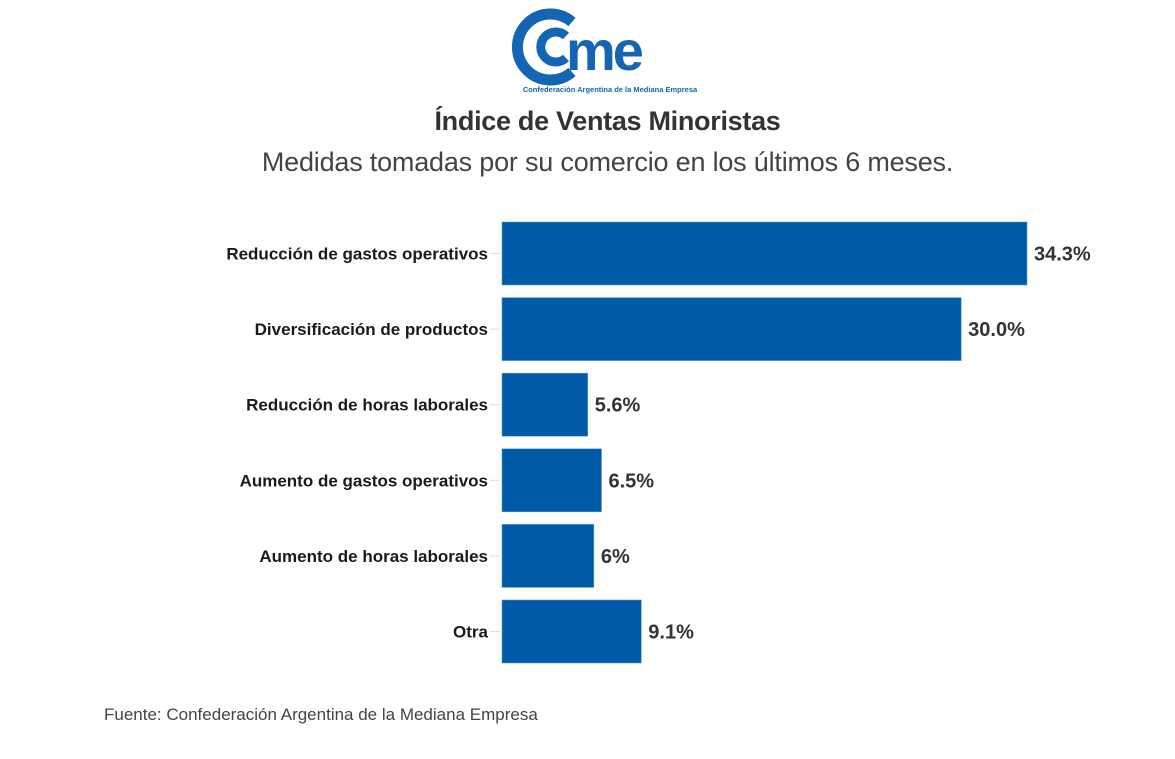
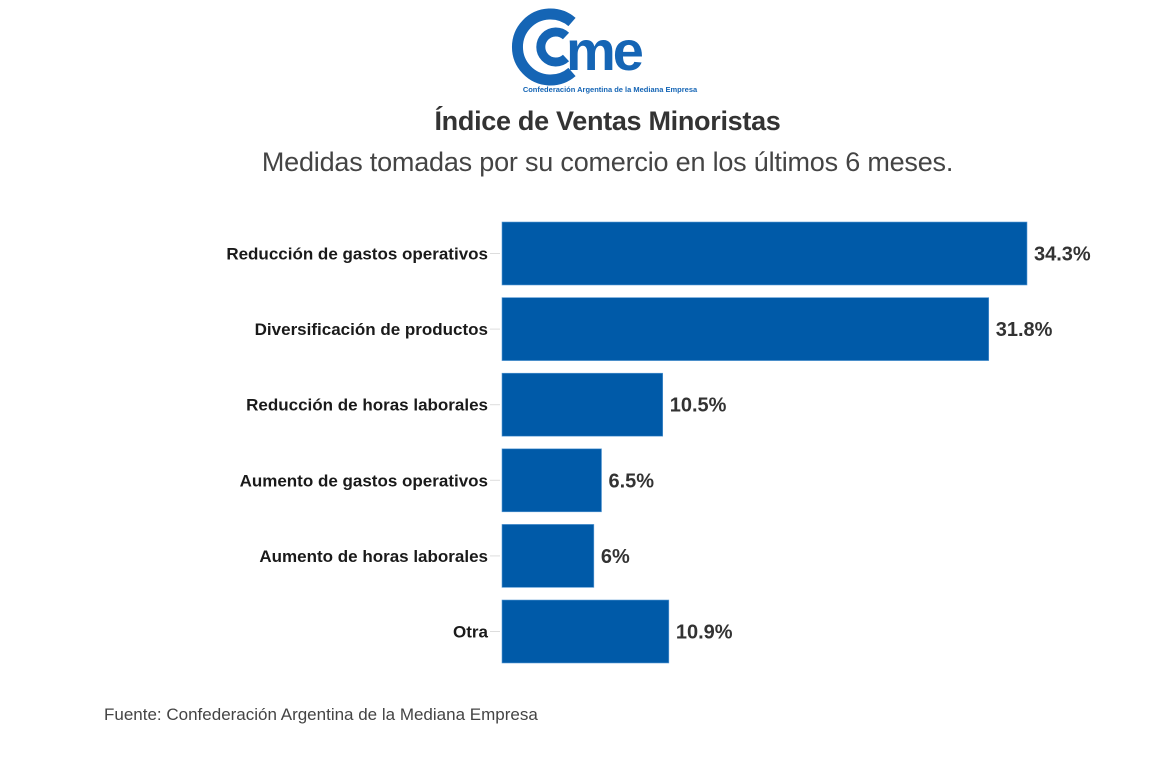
Diversificación de productos: 30.0% -> 31.8%
Reducción de horas laborales: 5.6% -> 10.5%
Otra: 9.1% -> 10.9%
